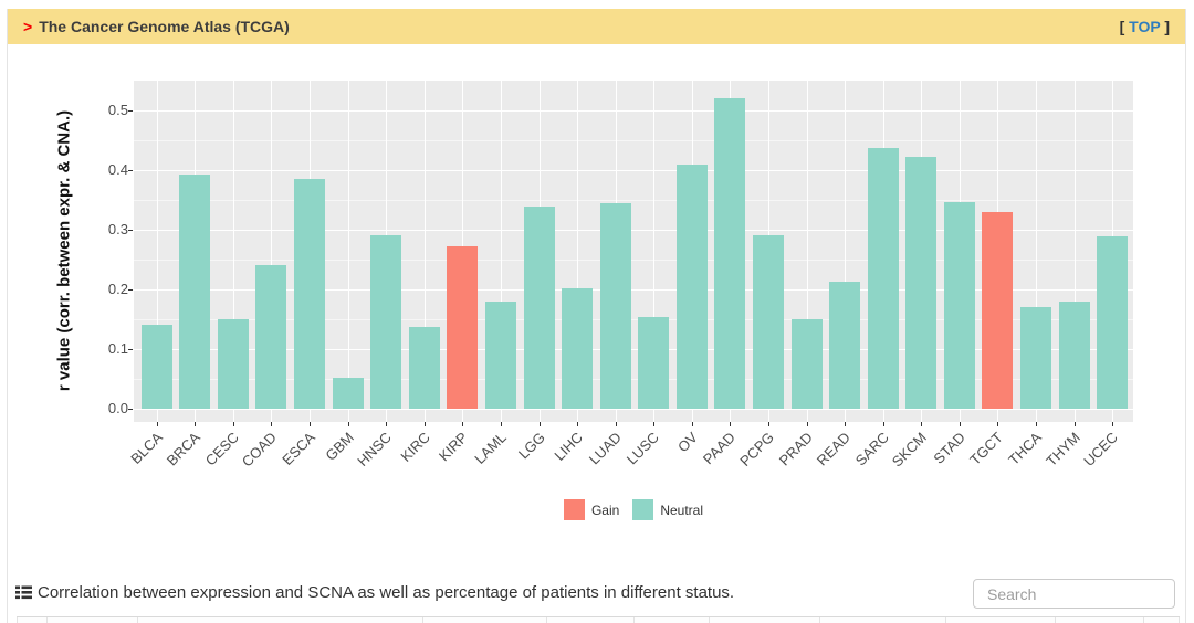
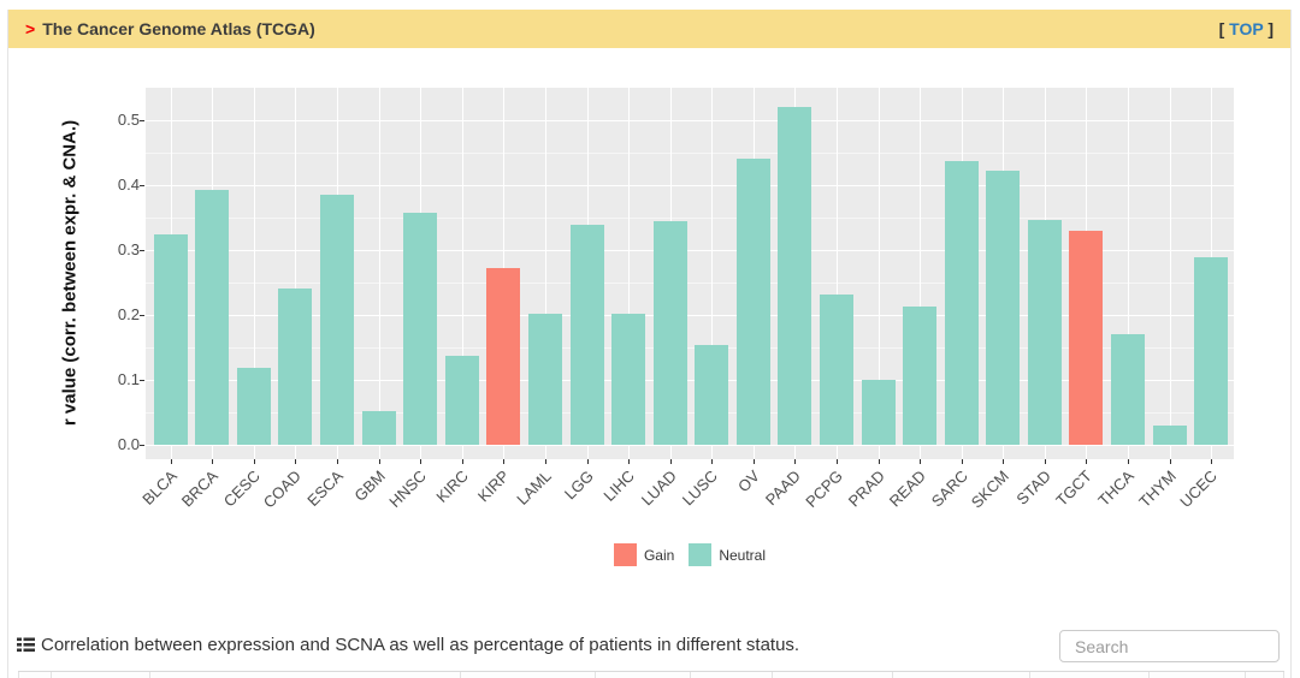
BLCA: 0.14 -> 0.33
CESC: 0.15 -> 0.12
HNSC: 0.29 -> 0.36
LAML: 0.18 -> 0.20
OV: 0.41 -> 0.44
PCPG: 0.29 -> 0.23
PRAD: 0.15 -> 0.10
THYM: 0.18 -> 0.03
